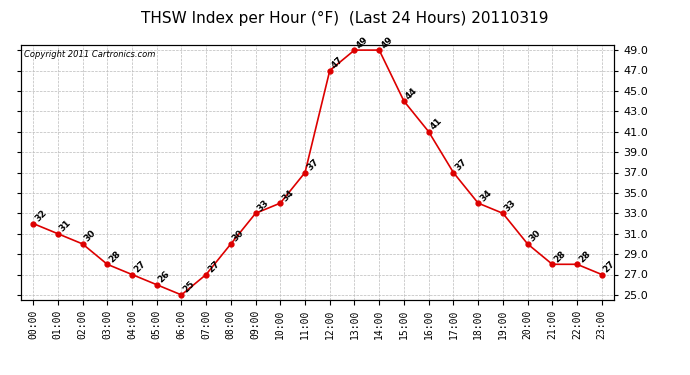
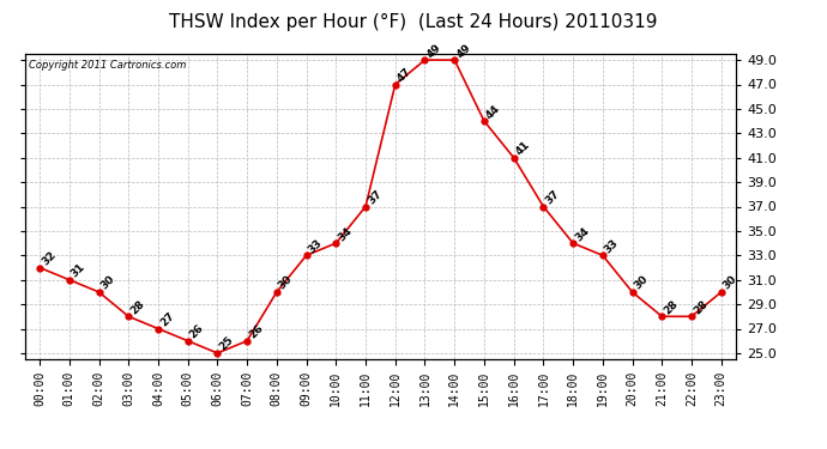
07:00: 27 -> 26
23:00: 27 -> 30
